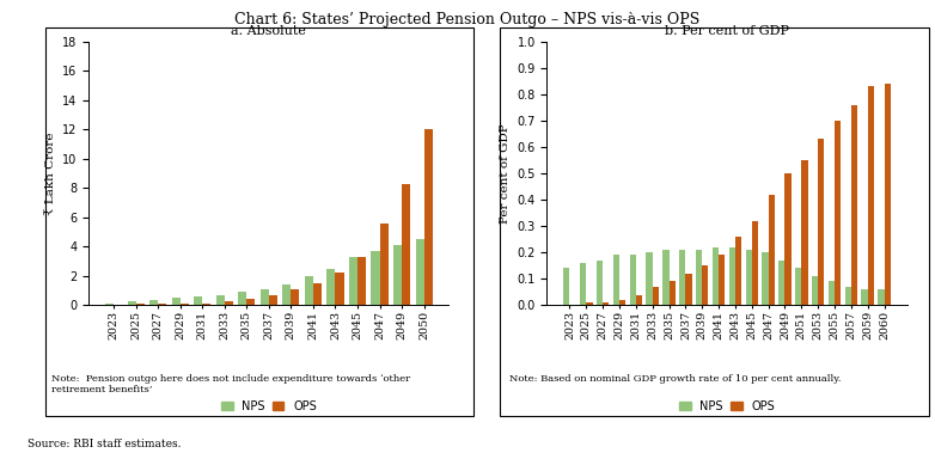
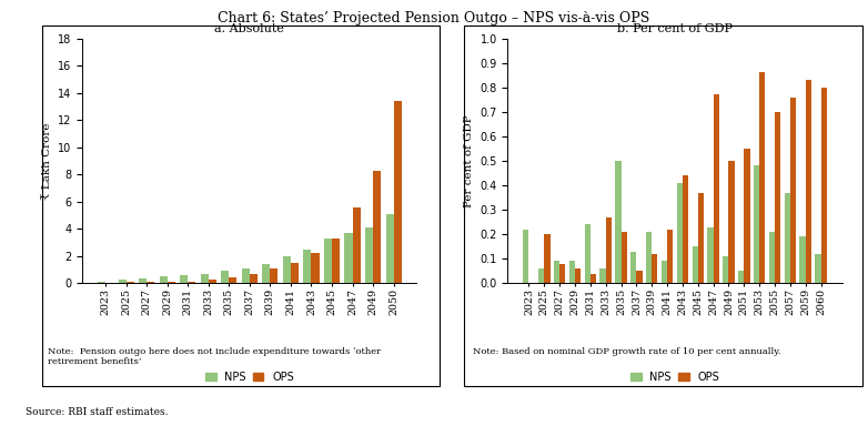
NPS/2050: 4.5 -> 5.1
OPS/2050: 12.0 -> 13.4
b. Per cent of GDP/NPS/2023: 0.14 -> 0.22
b. Per cent of GDP/NPS/2025: 0.16 -> 0.06
b. Per cent of GDP/OPS/2025: 0.01 -> 0.20
b. Per cent of GDP/NPS/2027: 0.17 -> 0.09
b. Per cent of GDP/OPS/2027: 0.01 -> 0.08
b. Per cent of GDP/NPS/2029: 0.19 -> 0.09
b. Per cent of GDP/OPS/2029: 0.02 -> 0.06
b. Per cent of GDP/NPS/2031: 0.19 -> 0.24
b. Per cent of GDP/NPS/2033: 0.20 -> 0.06
b. Per cent of GDP/OPS/2033: 0.07 -> 0.27
b. Per cent of GDP/NPS/2035: 0.21 -> 0.50
b. Per cent of GDP/OPS/2035: 0.09 -> 0.21
b. Per cent of GDP/NPS/2037: 0.21 -> 0.13
b. Per cent of GDP/OPS/2037: 0.12 -> 0.05
b. Per cent of GDP/OPS/2039: 0.15 -> 0.12
b. Per cent of GDP/NPS/2041: 0.22 -> 0.09
b. Per cent of GDP/OPS/2041: 0.19 -> 0.22
b. Per cent of GDP/NPS/2043: 0.22 -> 0.41
b. Per cent of GDP/OPS/2043: 0.26 -> 0.44
b. Per cent of GDP/NPS/2045: 0.21 -> 0.15
b. Per cent of GDP/OPS/2045: 0.32 -> 0.37
b. Per cent of GDP/NPS/2047: 0.20 -> 0.23
b. Per cent of GDP/OPS/2047: 0.42 -> 0.77
b. Per cent of GDP/NPS/2049: 0.17 -> 0.11
b. Per cent of GDP/NPS/2051: 0.14 -> 0.05
b. Per cent of GDP/NPS/2053: 0.11 -> 0.48
b. Per cent of GDP/OPS/2053: 0.63 -> 0.86
b. Per cent of GDP/NPS/2055: 0.09 -> 0.21
b. Per cent of GDP/NPS/2057: 0.07 -> 0.37
b. Per cent of GDP/NPS/2059: 0.06 -> 0.19
b. Per cent of GDP/NPS/2060: 0.06 -> 0.12
b. Per cent of GDP/OPS/2060: 0.84 -> 0.80
